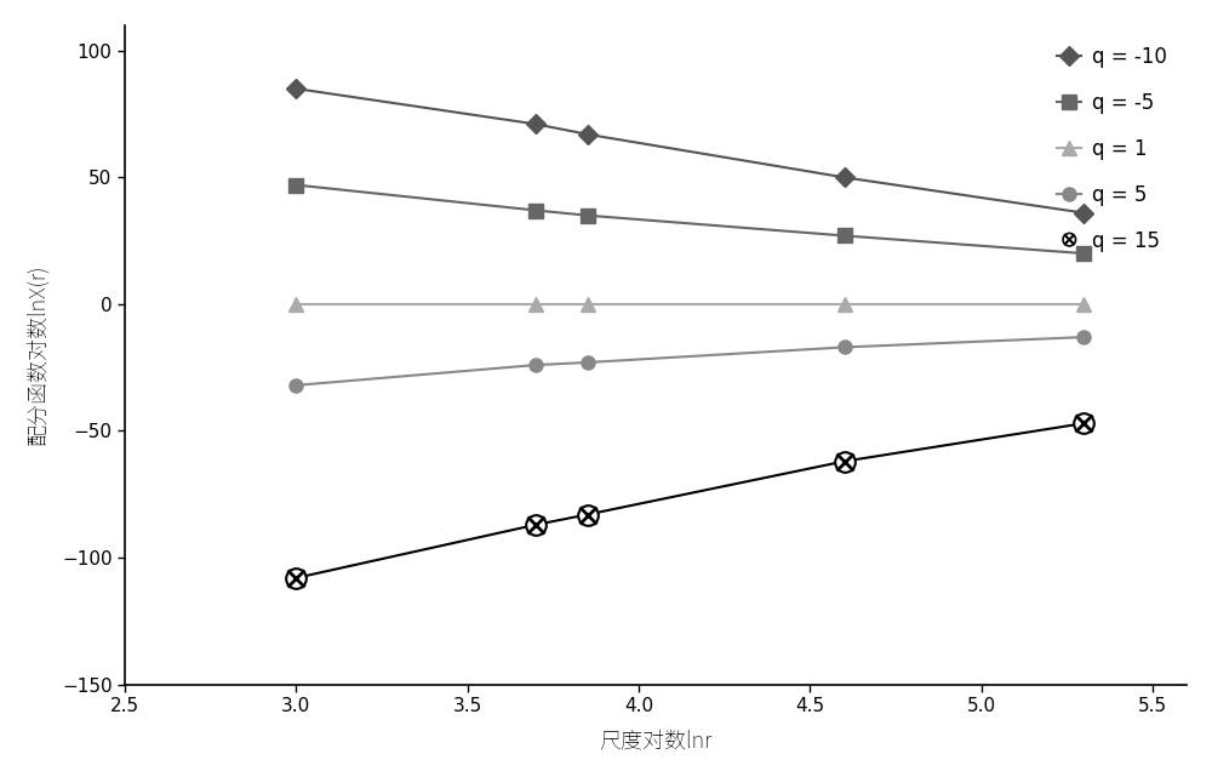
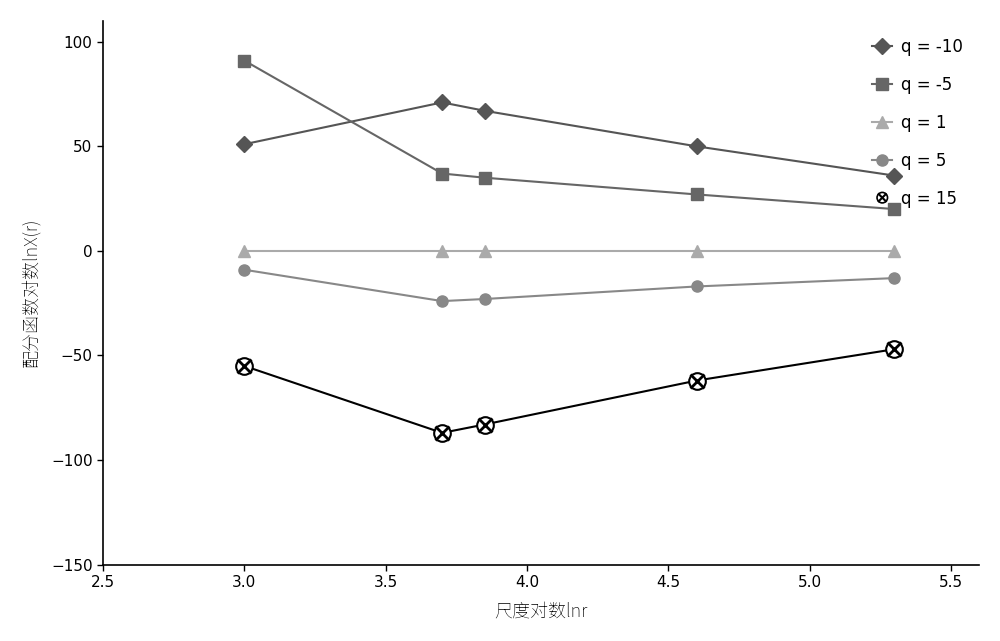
q = -10/3.0: 85 -> 51
q = -5/3.0: 47 -> 91
q = 5/3.0: -32 -> -9
q = 15/3.0: -108 -> -55
